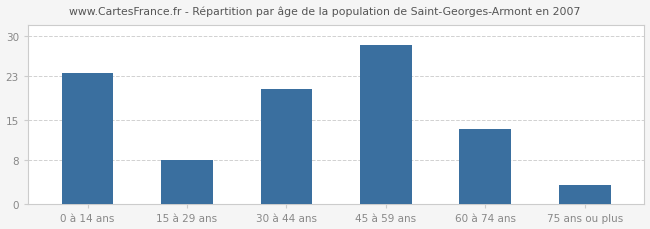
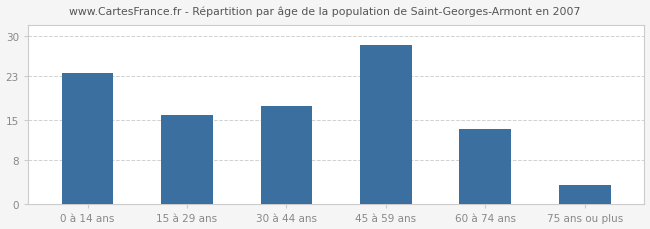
15 à 29 ans: 8.0 -> 16.0
30 à 44 ans: 20.6 -> 17.5
